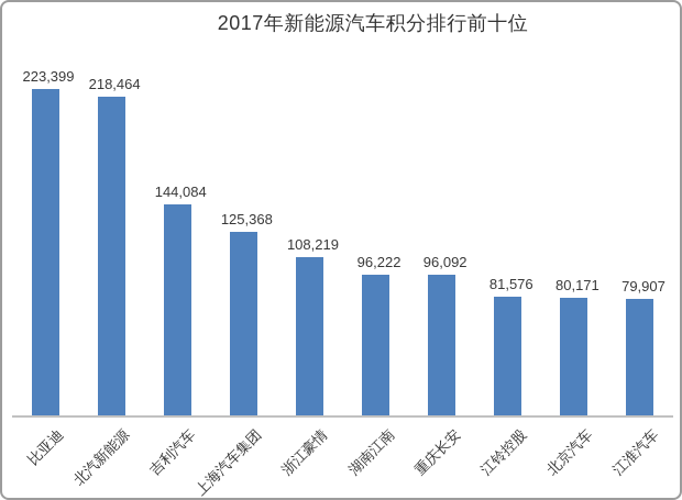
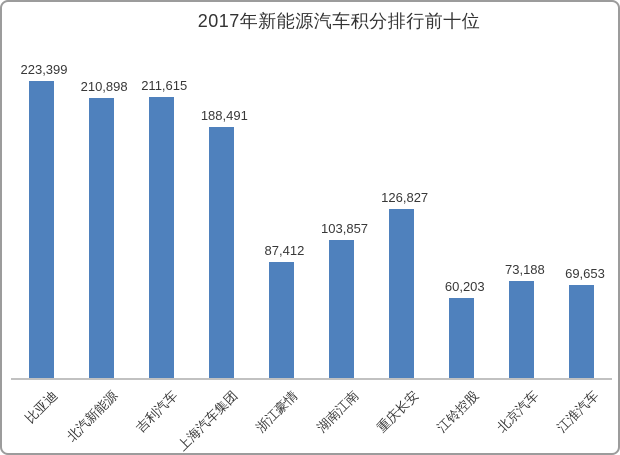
北汽新能源: 218,464 -> 210,898
吉利汽车: 144,084 -> 211,615
上海汽车集团: 125,368 -> 188,491
浙江豪情: 108,219 -> 87,412
湖南江南: 96,222 -> 103,857
重庆长安: 96,092 -> 126,827
江铃控股: 81,576 -> 60,203
北京汽车: 80,171 -> 73,188
江淮汽车: 79,907 -> 69,653
